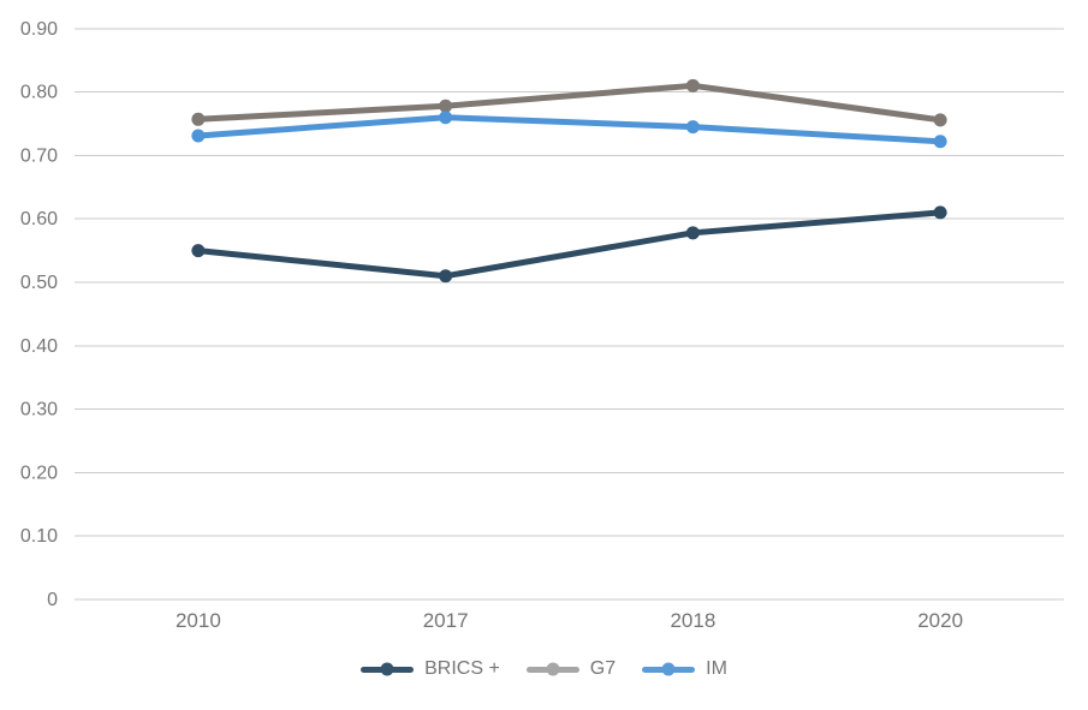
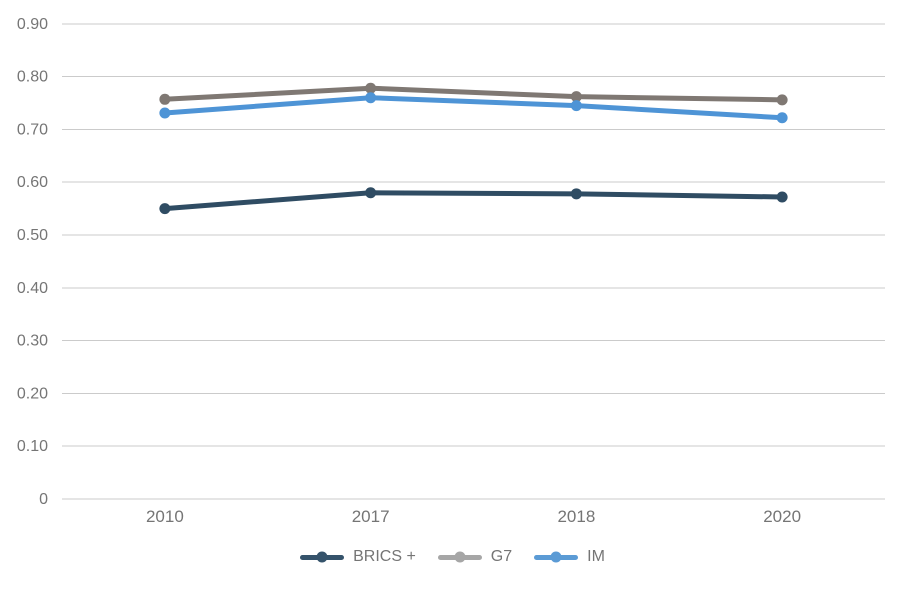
BRICS +/2017: 0.51 -> 0.58
G7/2018: 0.81 -> 0.76
BRICS +/2020: 0.61 -> 0.57
